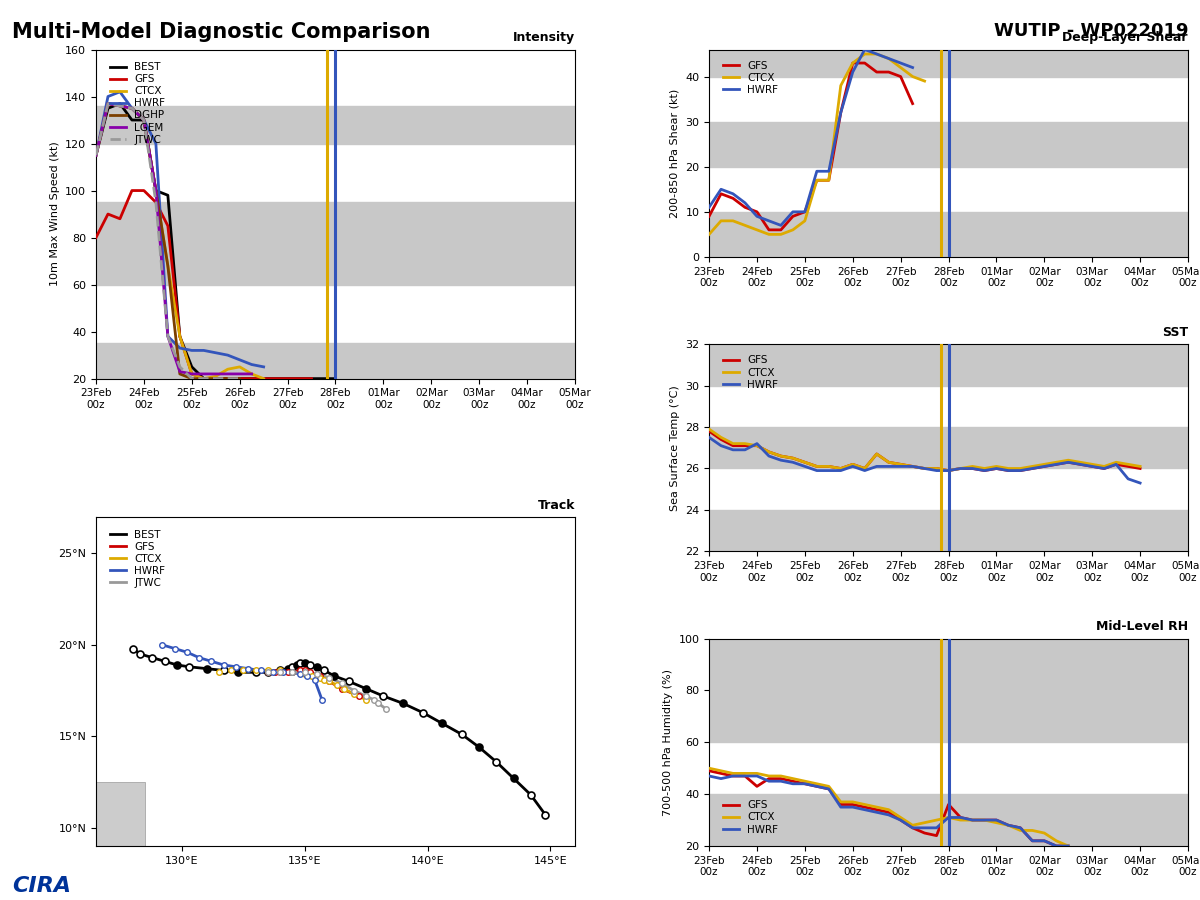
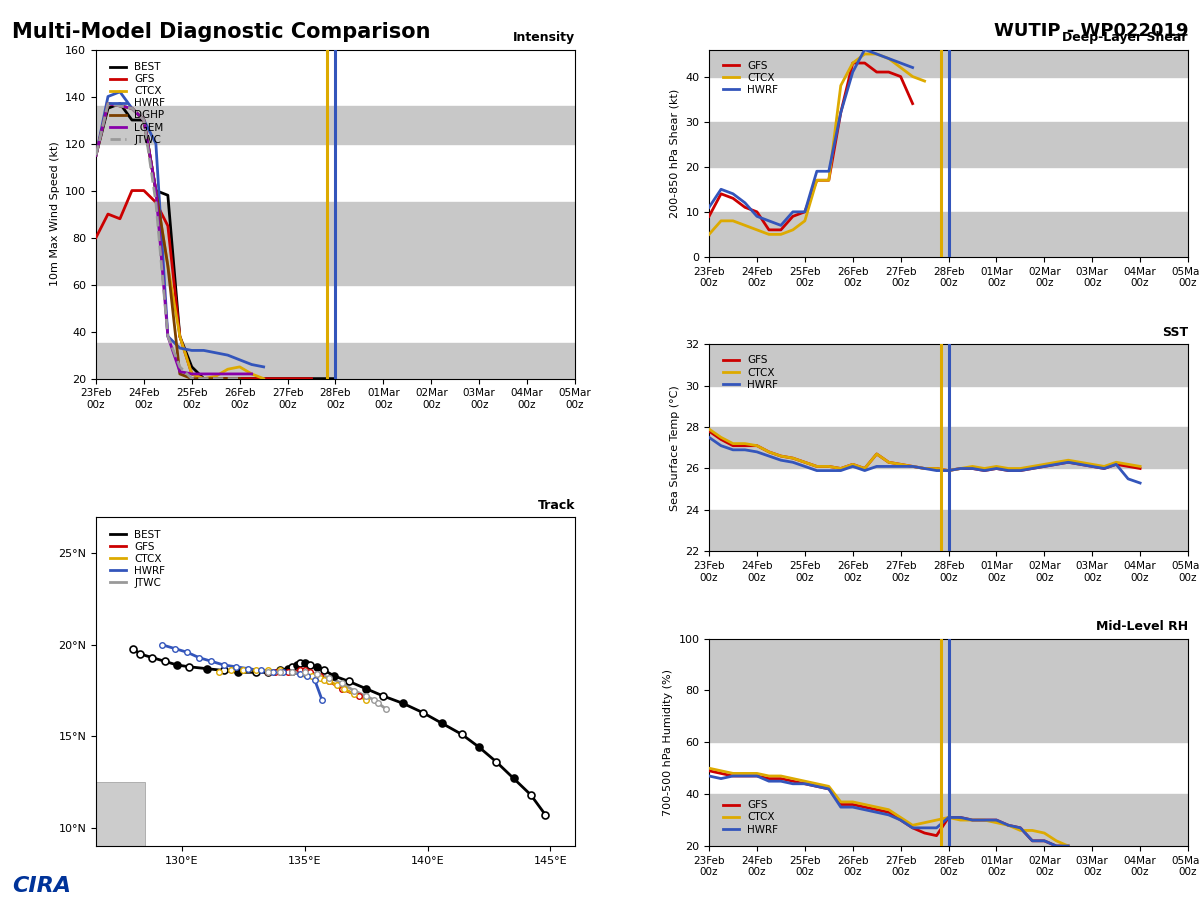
SST/HWRF/24Feb 00z: 27.2 -> 26.8
Mid-Level RH/GFS/24Feb 00z: 43 -> 47
Mid-Level RH/GFS/28Feb 00z: 36 -> 31
